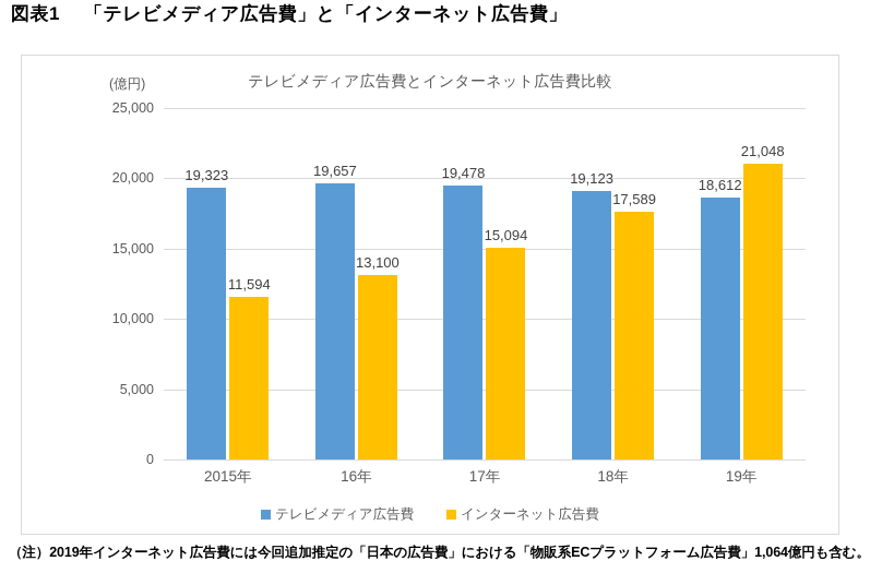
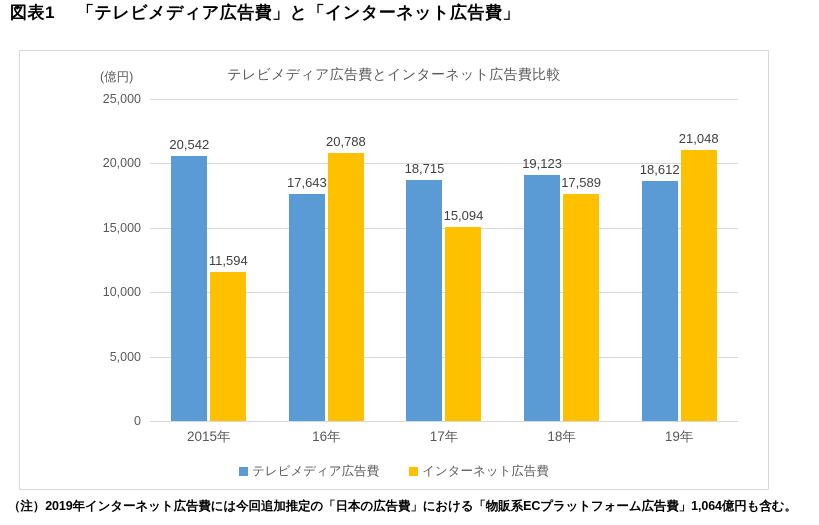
テレビメディア広告費/2015年: 19,323 -> 20,542
テレビメディア広告費/16年: 19,657 -> 17,643
インターネット広告費/16年: 13,100 -> 20,788
テレビメディア広告費/17年: 19,478 -> 18,715
